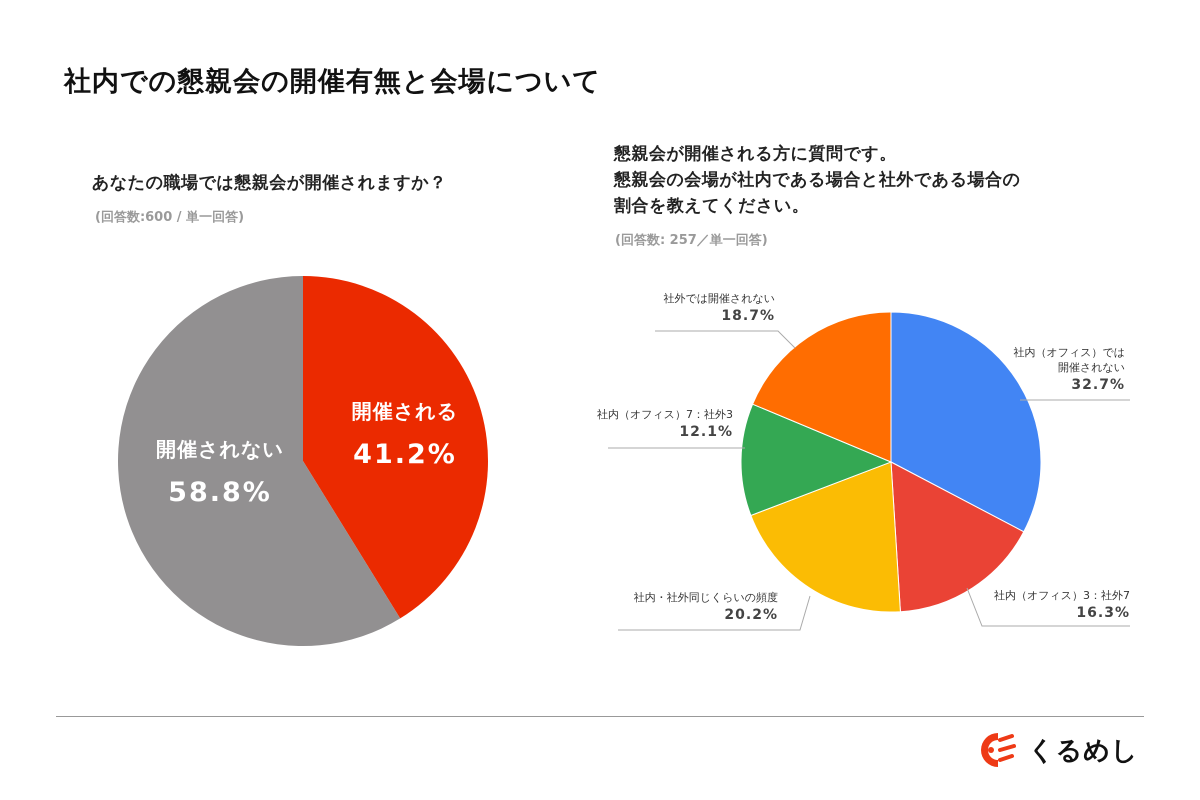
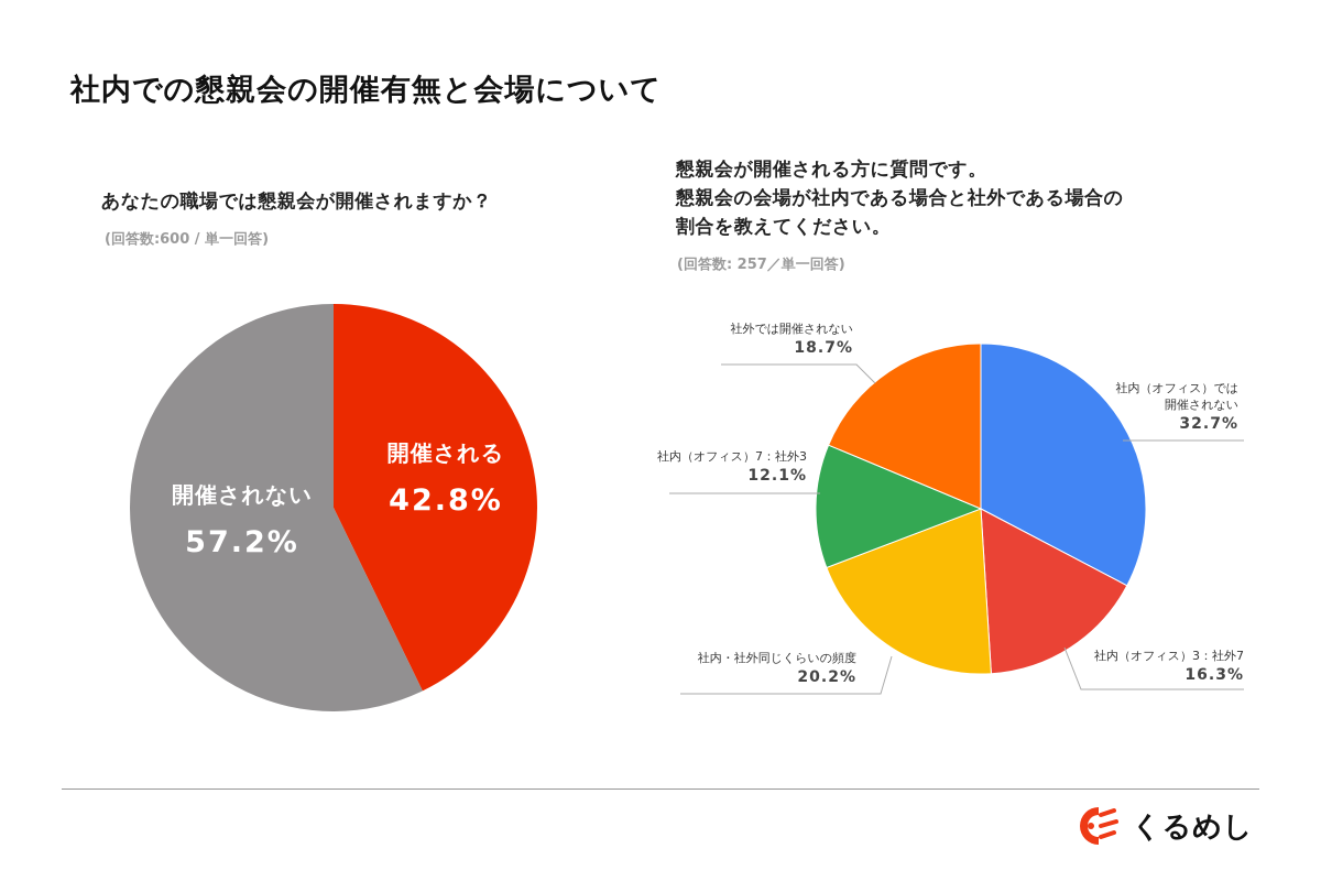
あなたの職場では懇親会が開催されますか？/開催される: 41.2% -> 42.8%
あなたの職場では懇親会が開催されますか？/開催されない: 58.8% -> 57.2%
